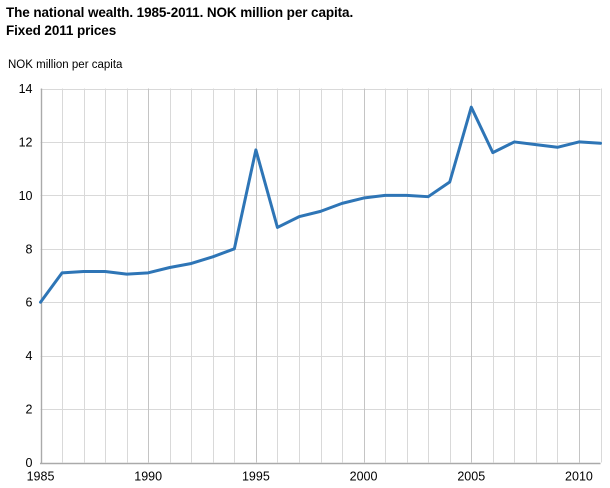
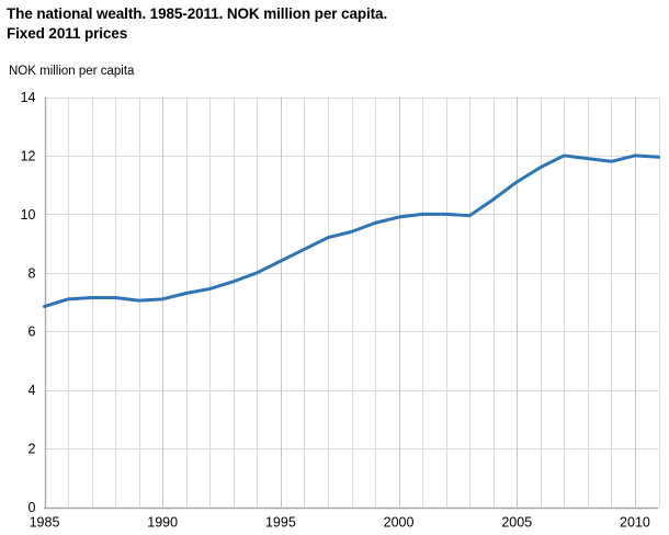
1985: 6.0 -> 6.8
1995: 11.7 -> 8.4
2005: 13.3 -> 11.1
